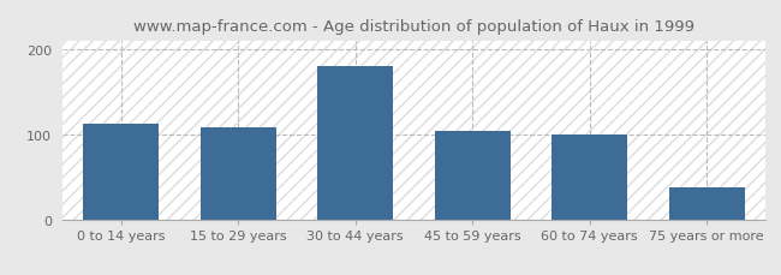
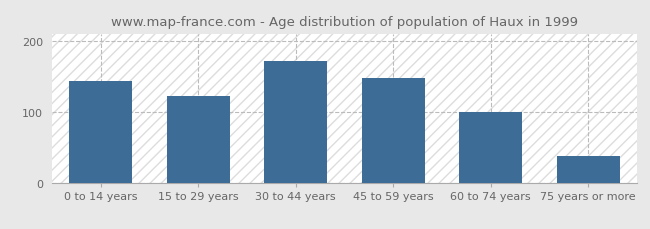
0 to 14 years: 112 -> 143
15 to 29 years: 108 -> 122
30 to 44 years: 180 -> 172
45 to 59 years: 104 -> 148
